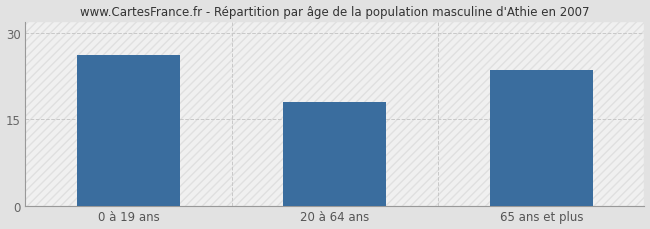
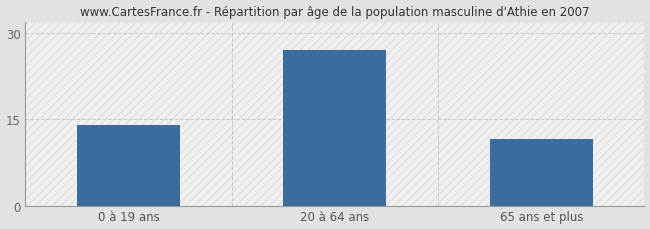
0 à 19 ans: 26.2 -> 14.0
20 à 64 ans: 18.0 -> 27.0
65 ans et plus: 23.6 -> 11.5
